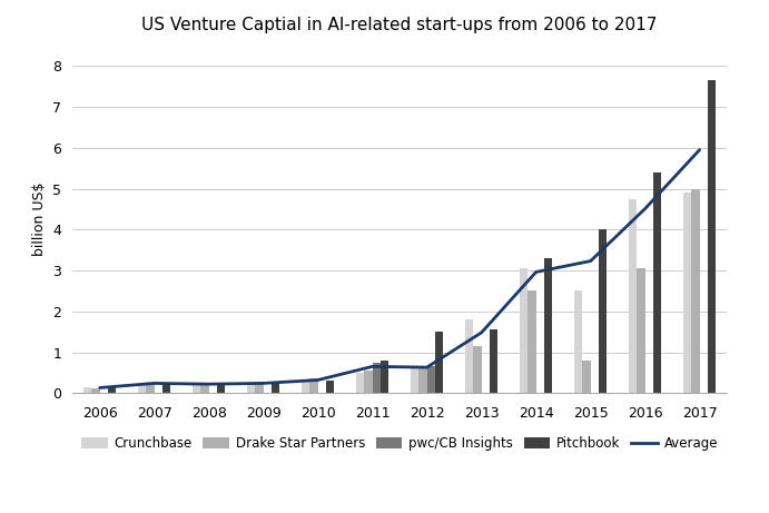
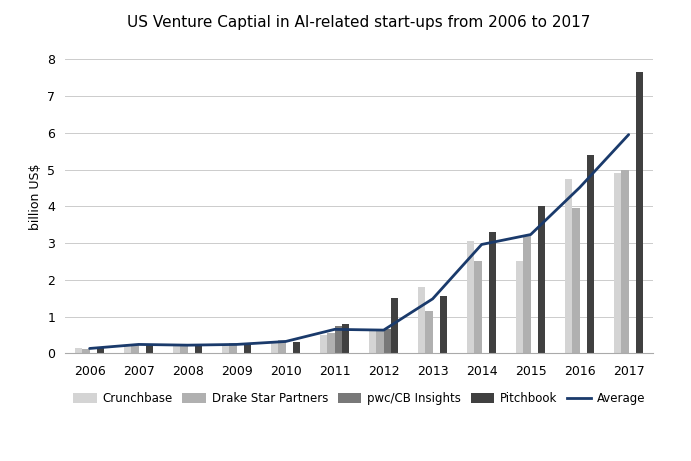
Drake Star Partners/2015: 0.80 -> 3.20
Drake Star Partners/2016: 3.05 -> 3.95
